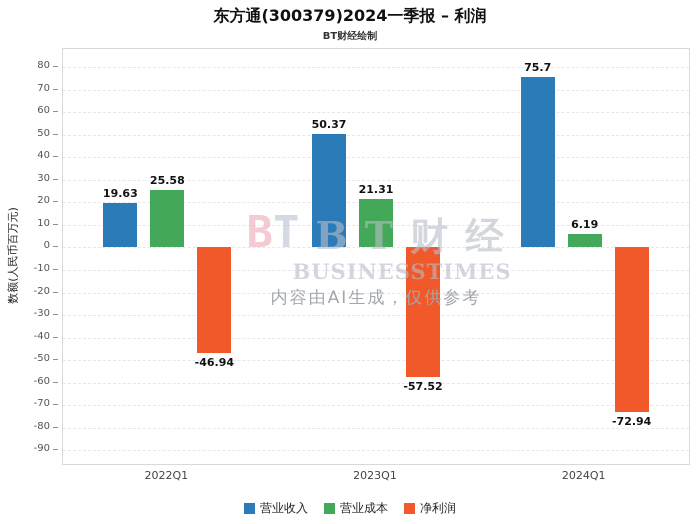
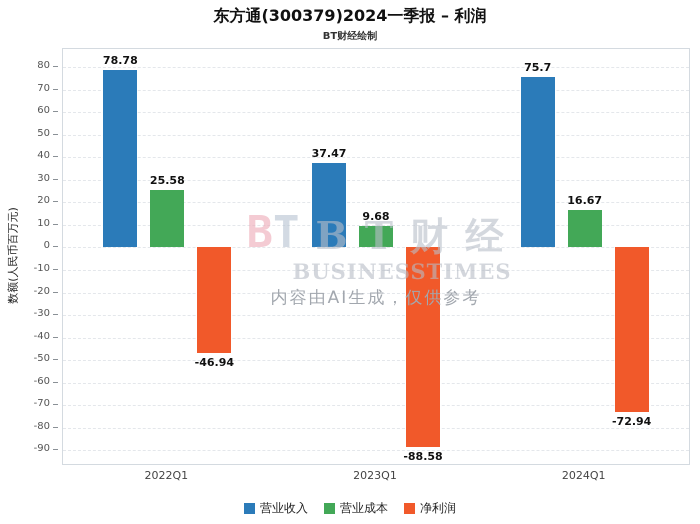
营业收入/2022Q1: 19.63 -> 78.78
营业收入/2023Q1: 50.37 -> 37.47
营业成本/2023Q1: 21.31 -> 9.68
净利润/2023Q1: -57.52 -> -88.58
营业成本/2024Q1: 6.19 -> 16.67
